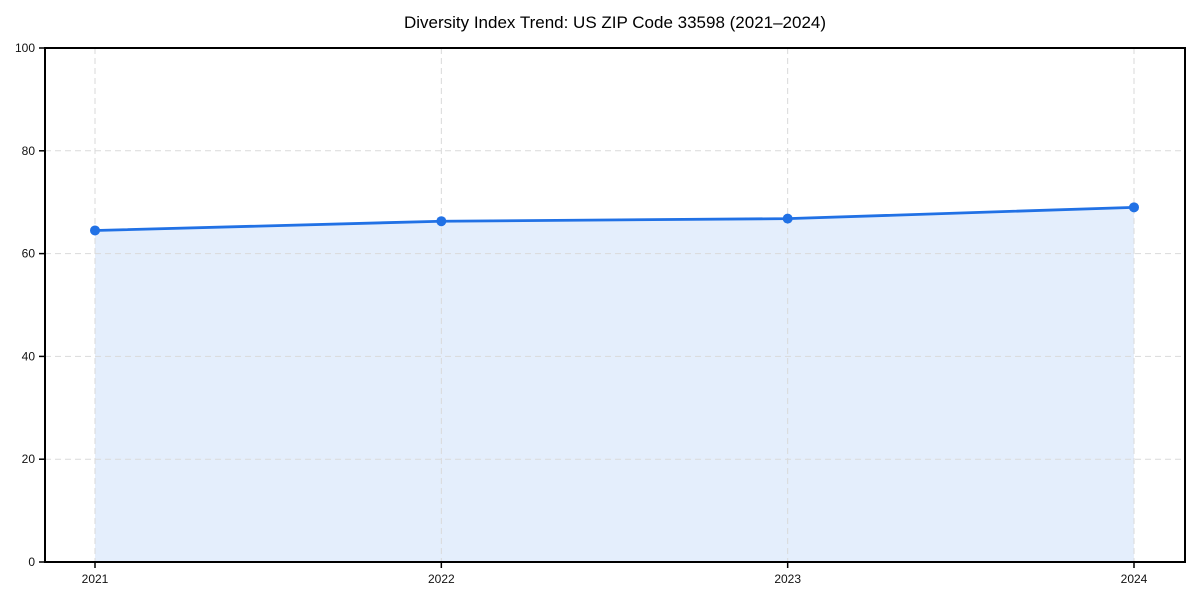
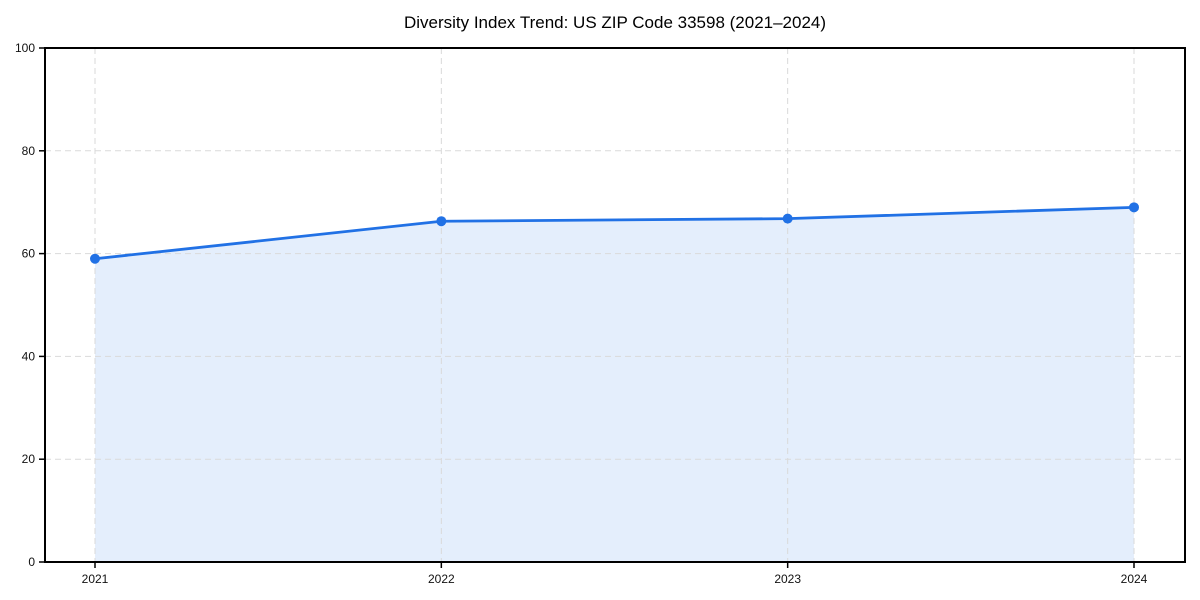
2021: 64 -> 59
